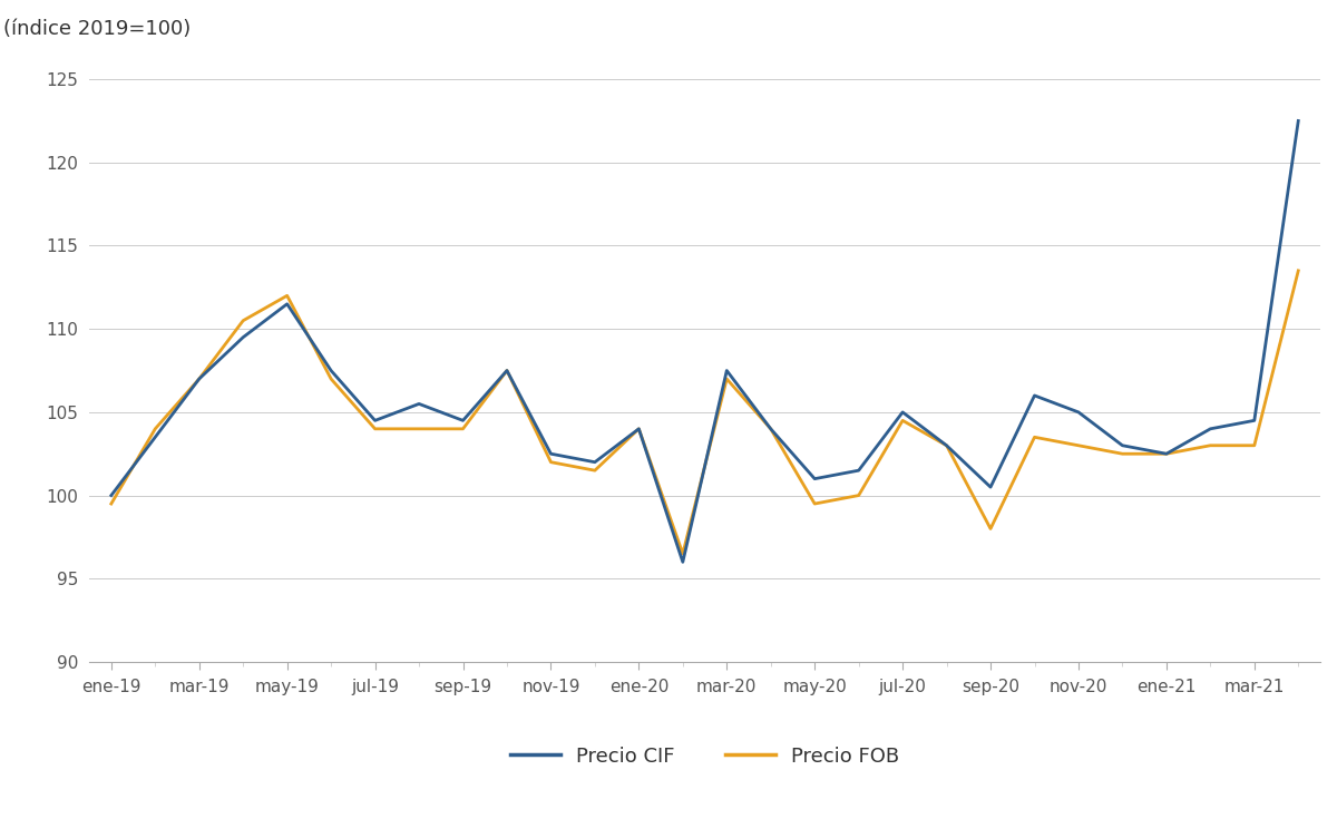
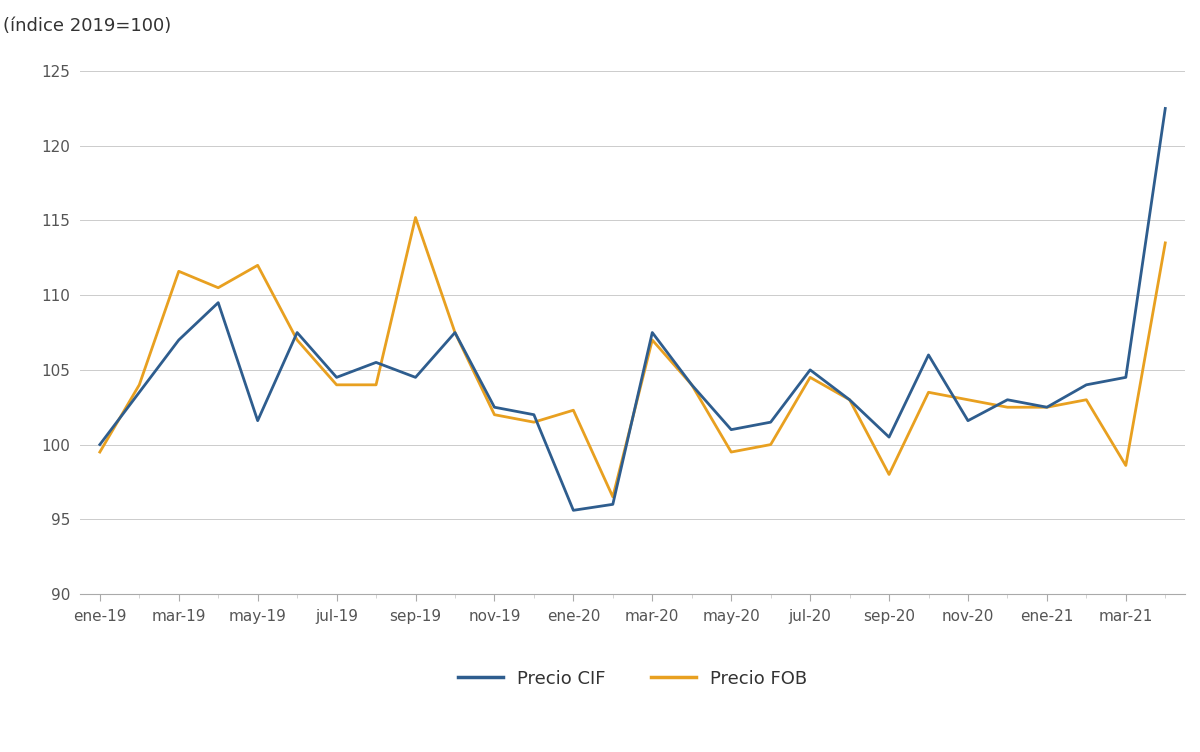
Precio FOB/mar-19: 107.0 -> 111.6
Precio CIF/may-19: 111.5 -> 101.6
Precio FOB/sep-19: 104.0 -> 115.2
Precio CIF/ene-20: 104.0 -> 95.6
Precio FOB/ene-20: 104.0 -> 102.3
Precio CIF/nov-20: 105.0 -> 101.6
Precio FOB/mar-21: 103.0 -> 98.6
